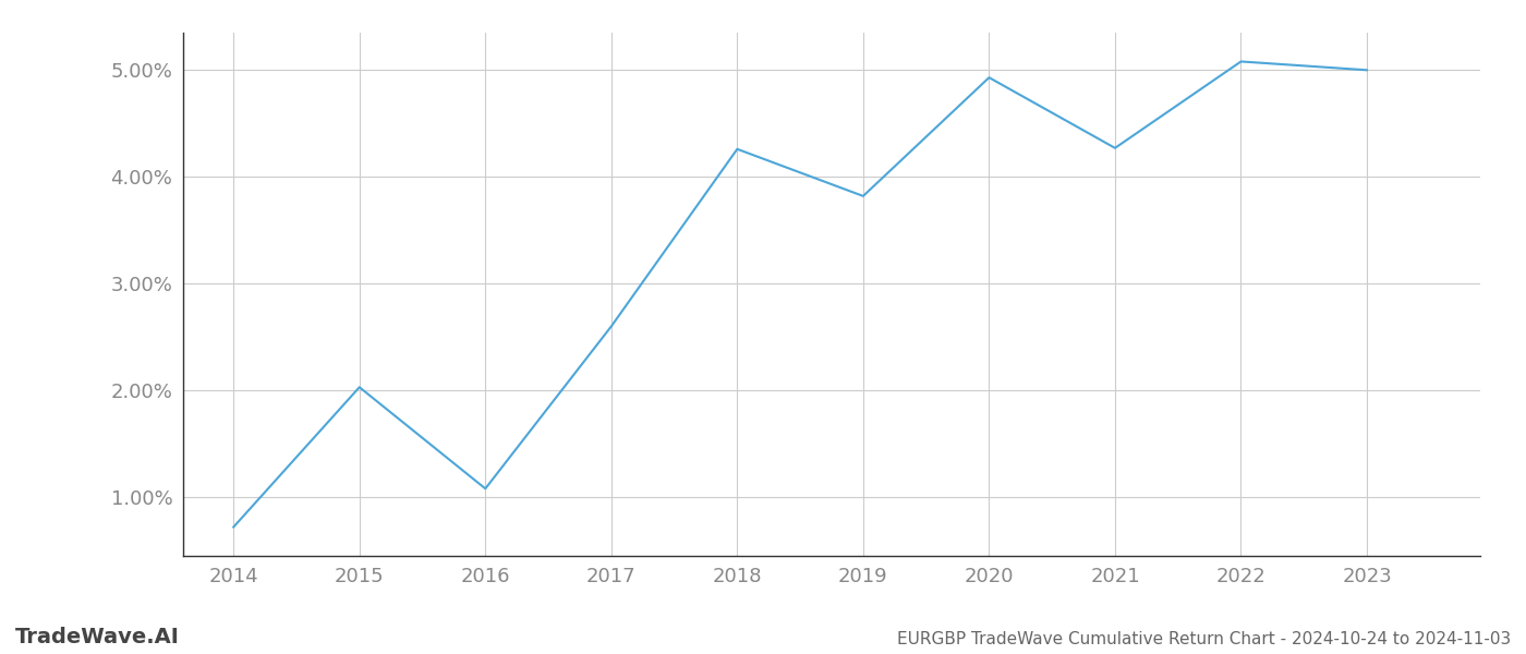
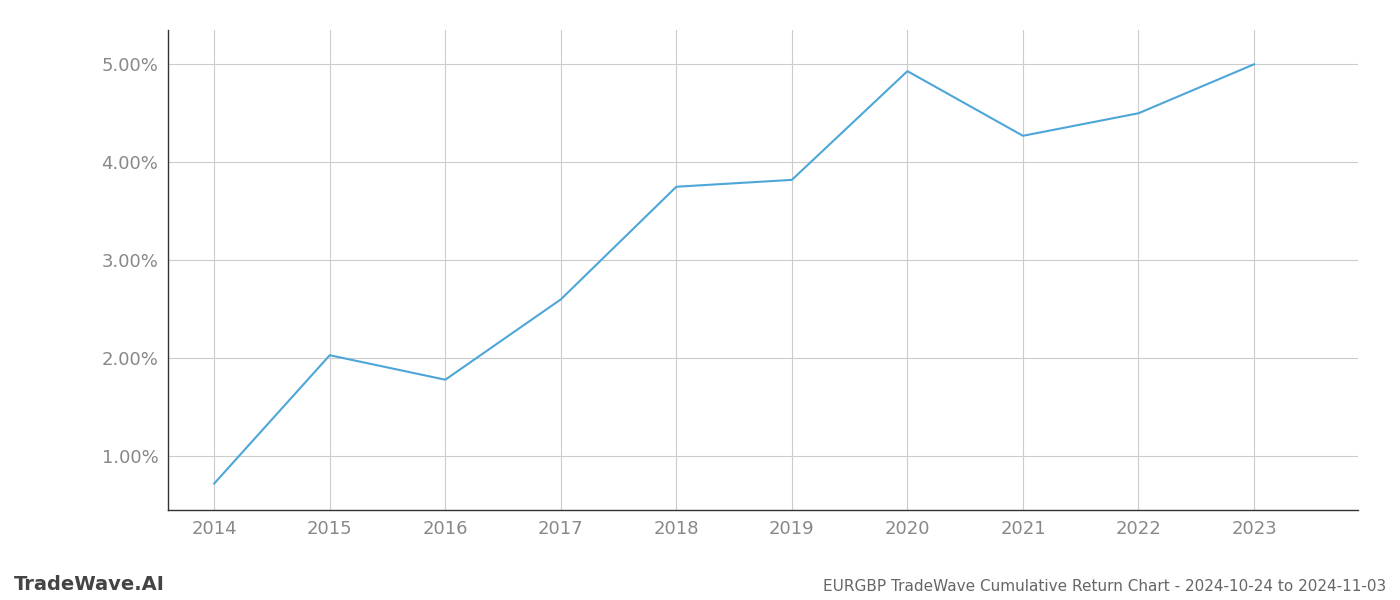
2016: 1.08% -> 1.78%
2018: 4.26% -> 3.75%
2022: 5.08% -> 4.50%
